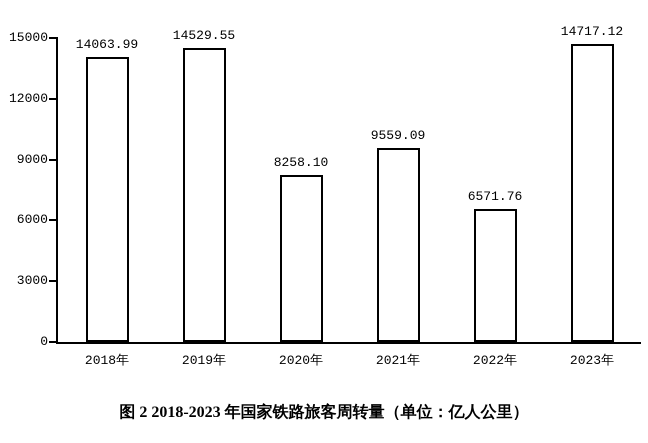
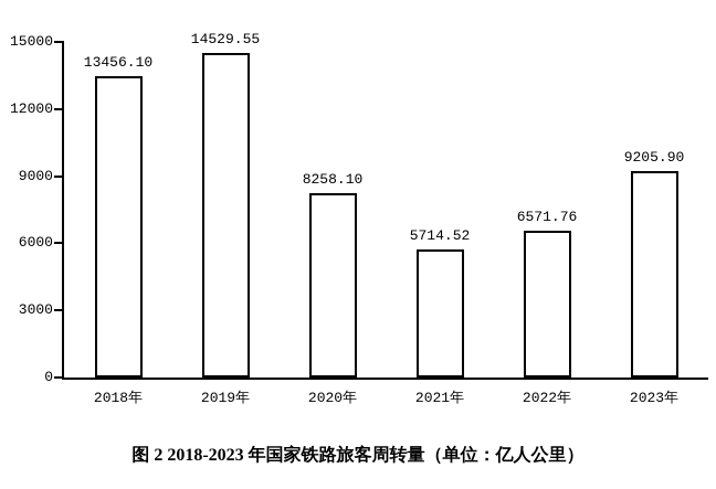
2018年: 14063.99 -> 13456.10
2021年: 9559.09 -> 5714.52
2023年: 14717.12 -> 9205.90
